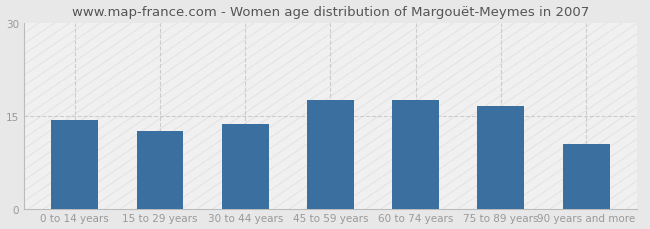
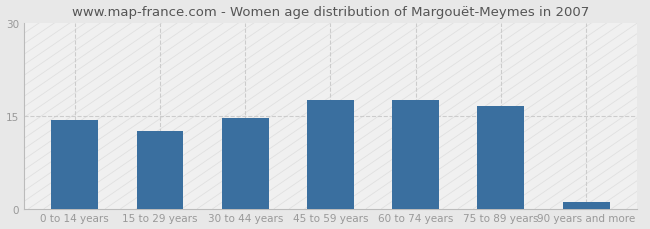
30 to 44 years: 13.6 -> 14.7
90 years and more: 10.4 -> 1.0
